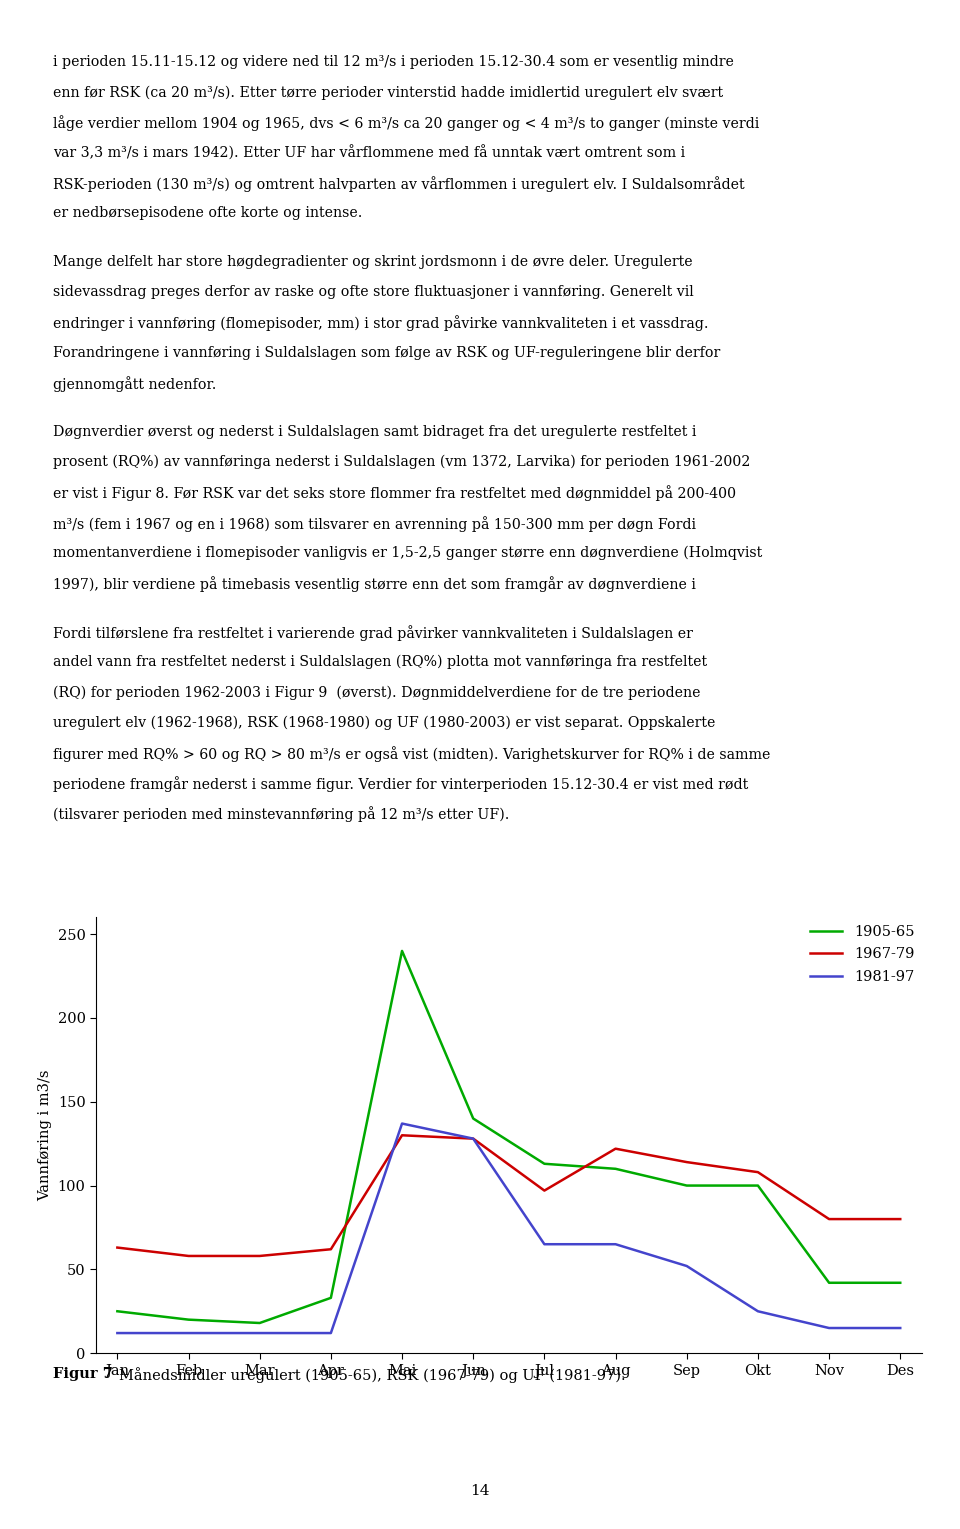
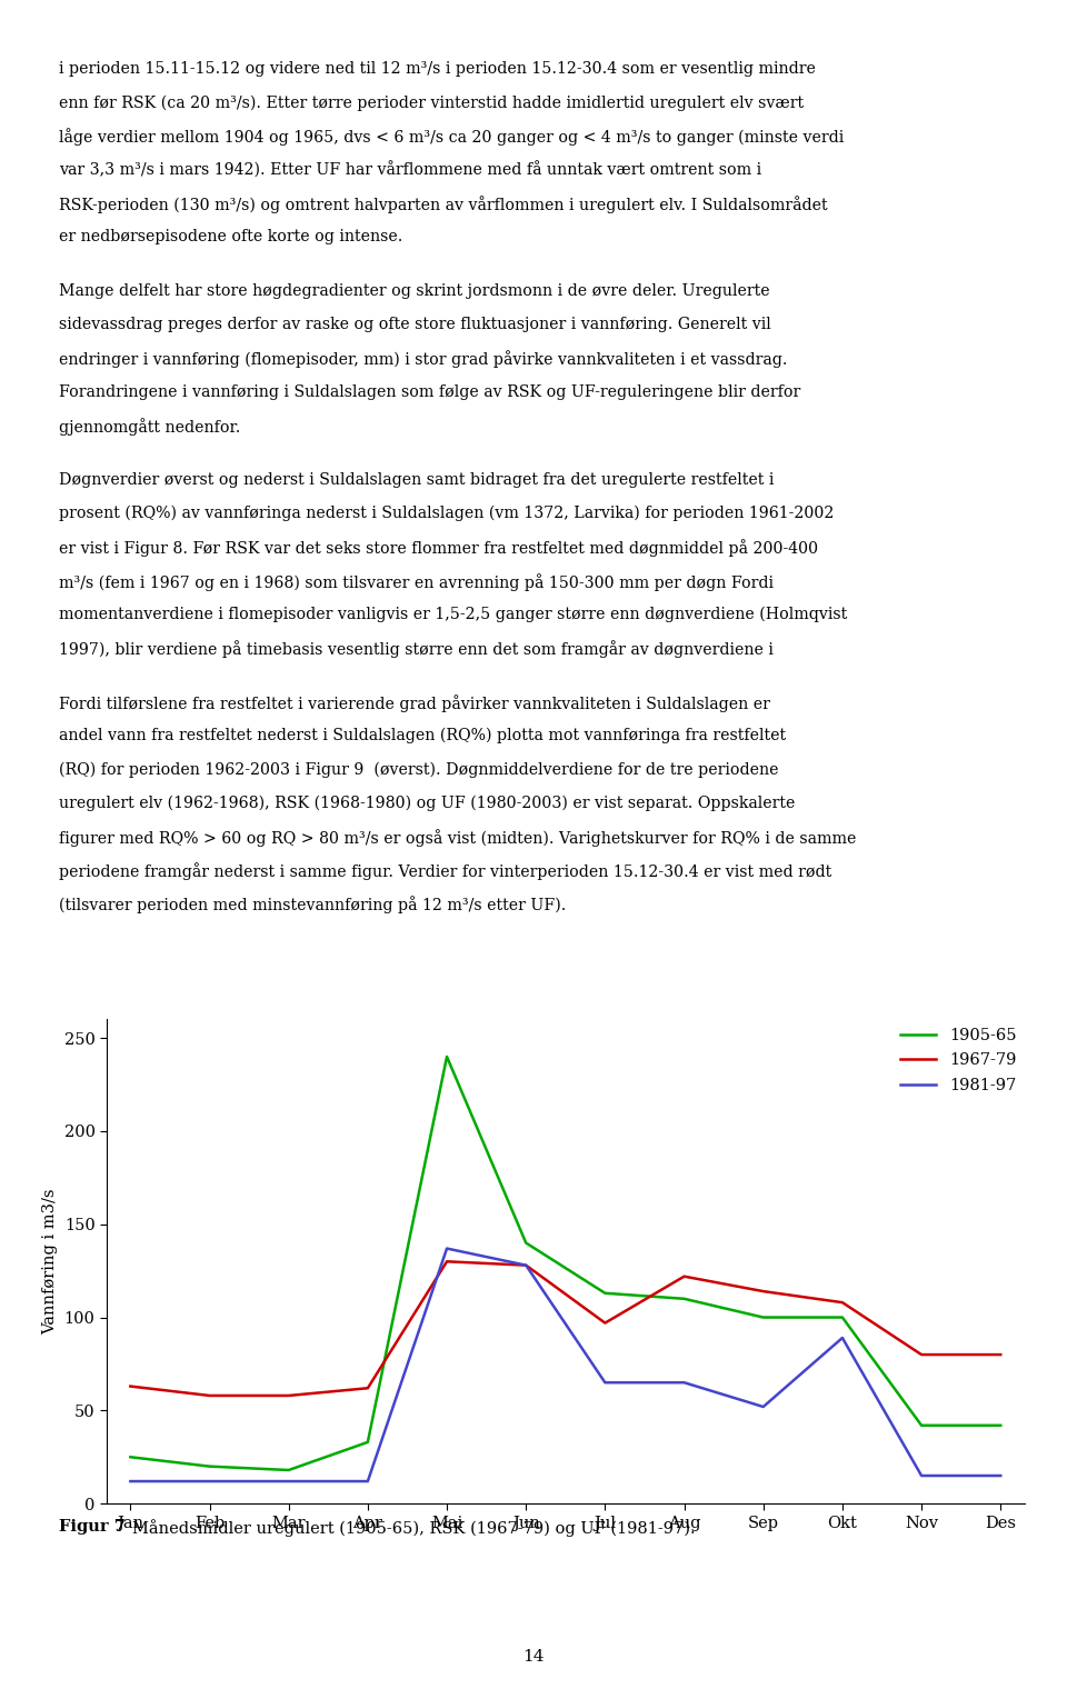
1981-97/Okt: 25 -> 89
